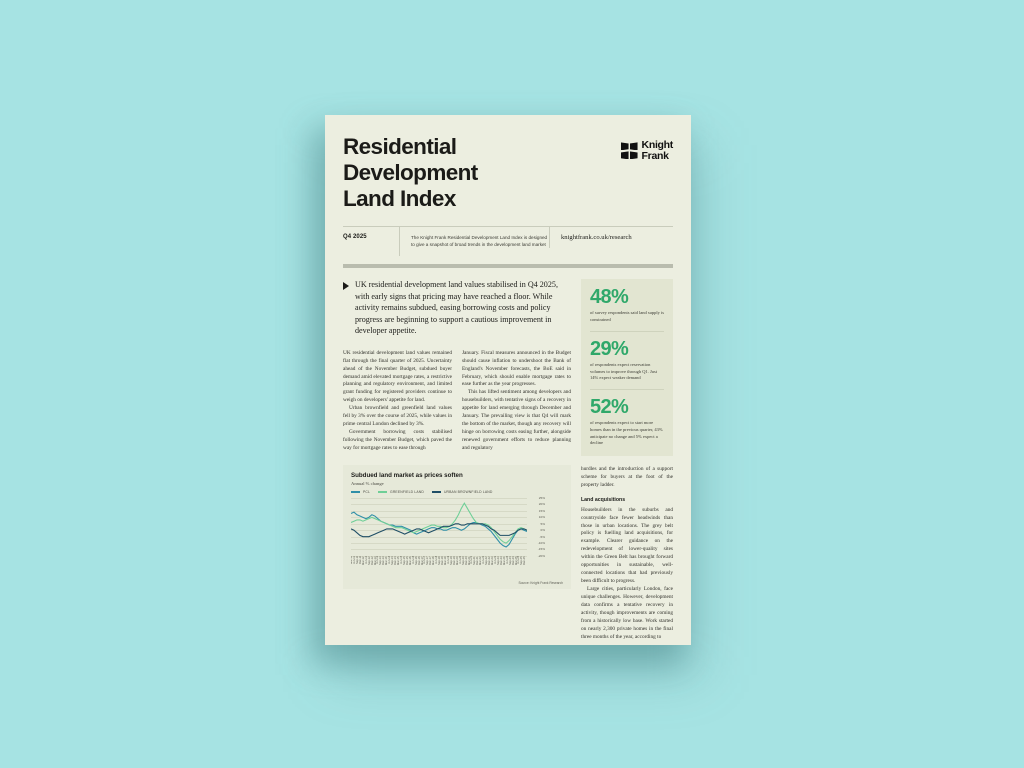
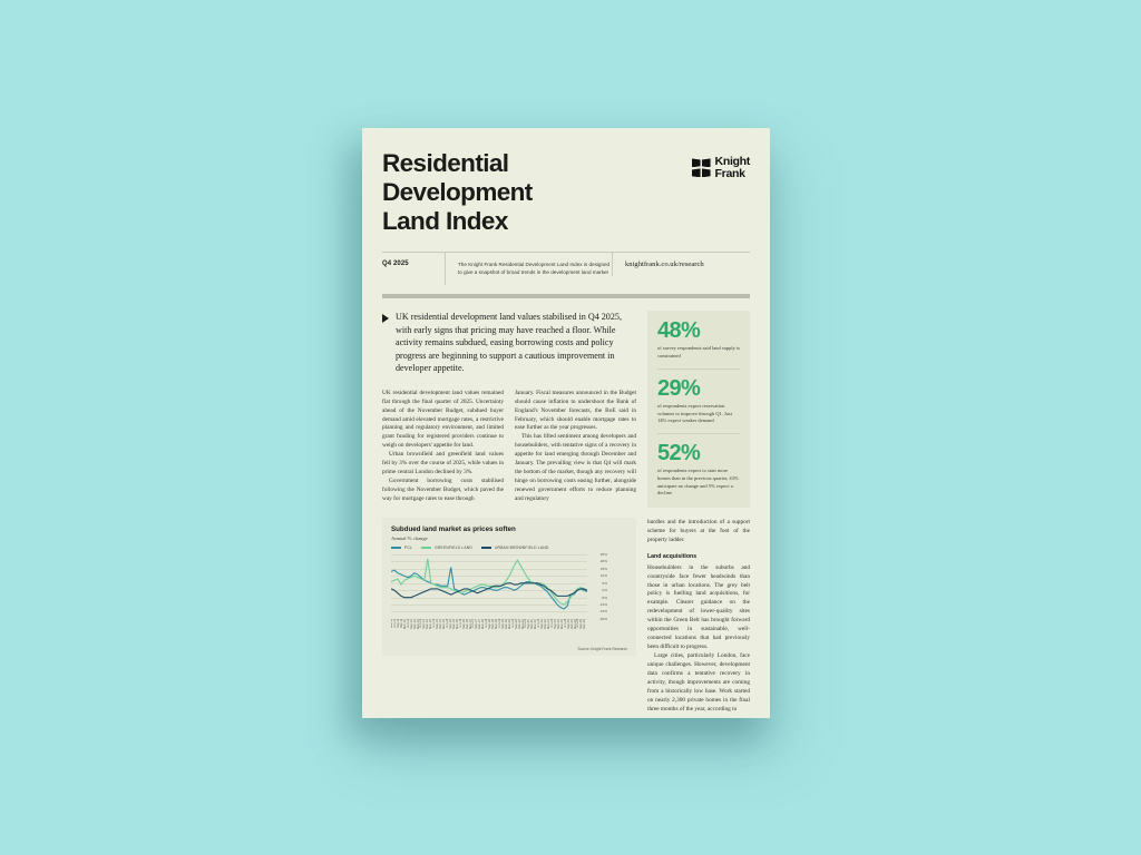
GREENFIELD LAND/Dec-11: 8% -> 4%
GREENFIELD LAND/Dec-13: 6% -> 22%
PCL/Sep-15: 2% -> 16%
PCL/Sep-24: -7% -> -3%
